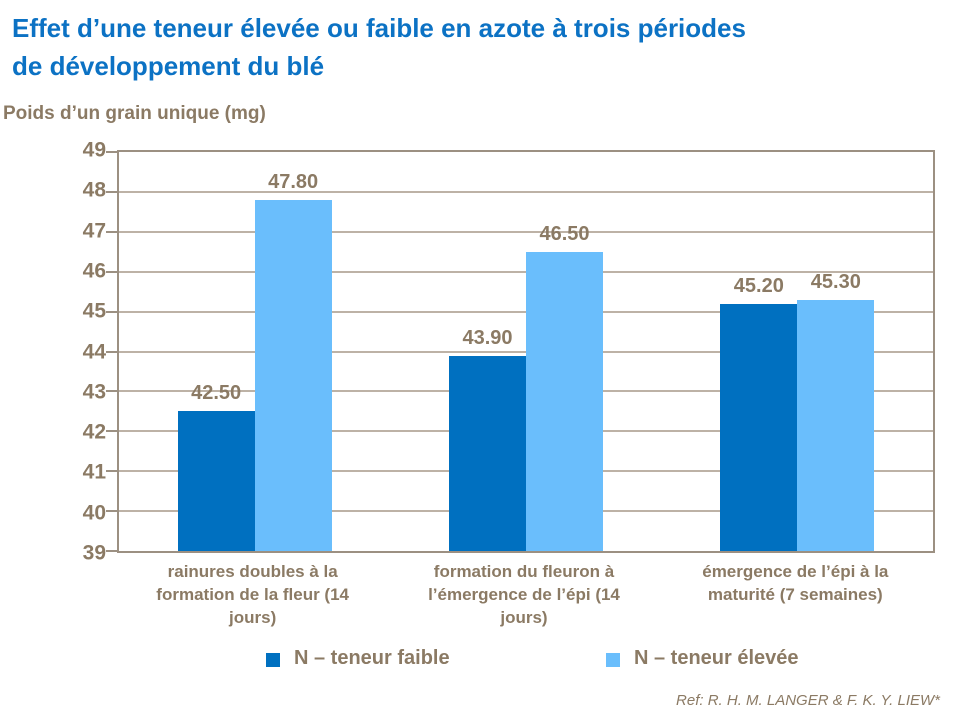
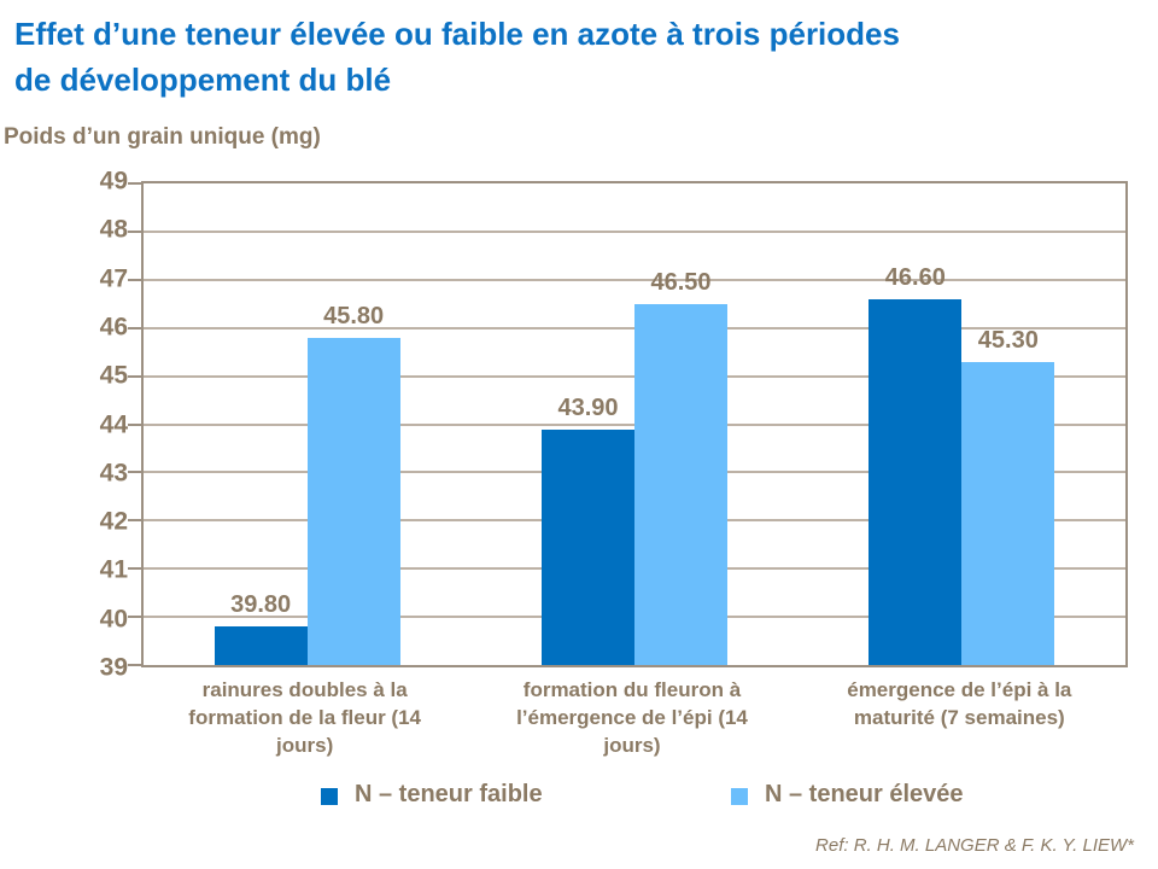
N – teneur faible/rainures doubles à la formation de la fleur (14 jours): 42.50 -> 39.80
N – teneur élevée/rainures doubles à la formation de la fleur (14 jours): 47.80 -> 45.80
N – teneur faible/émergence de l’épi à la maturité (7 semaines): 45.20 -> 46.60
